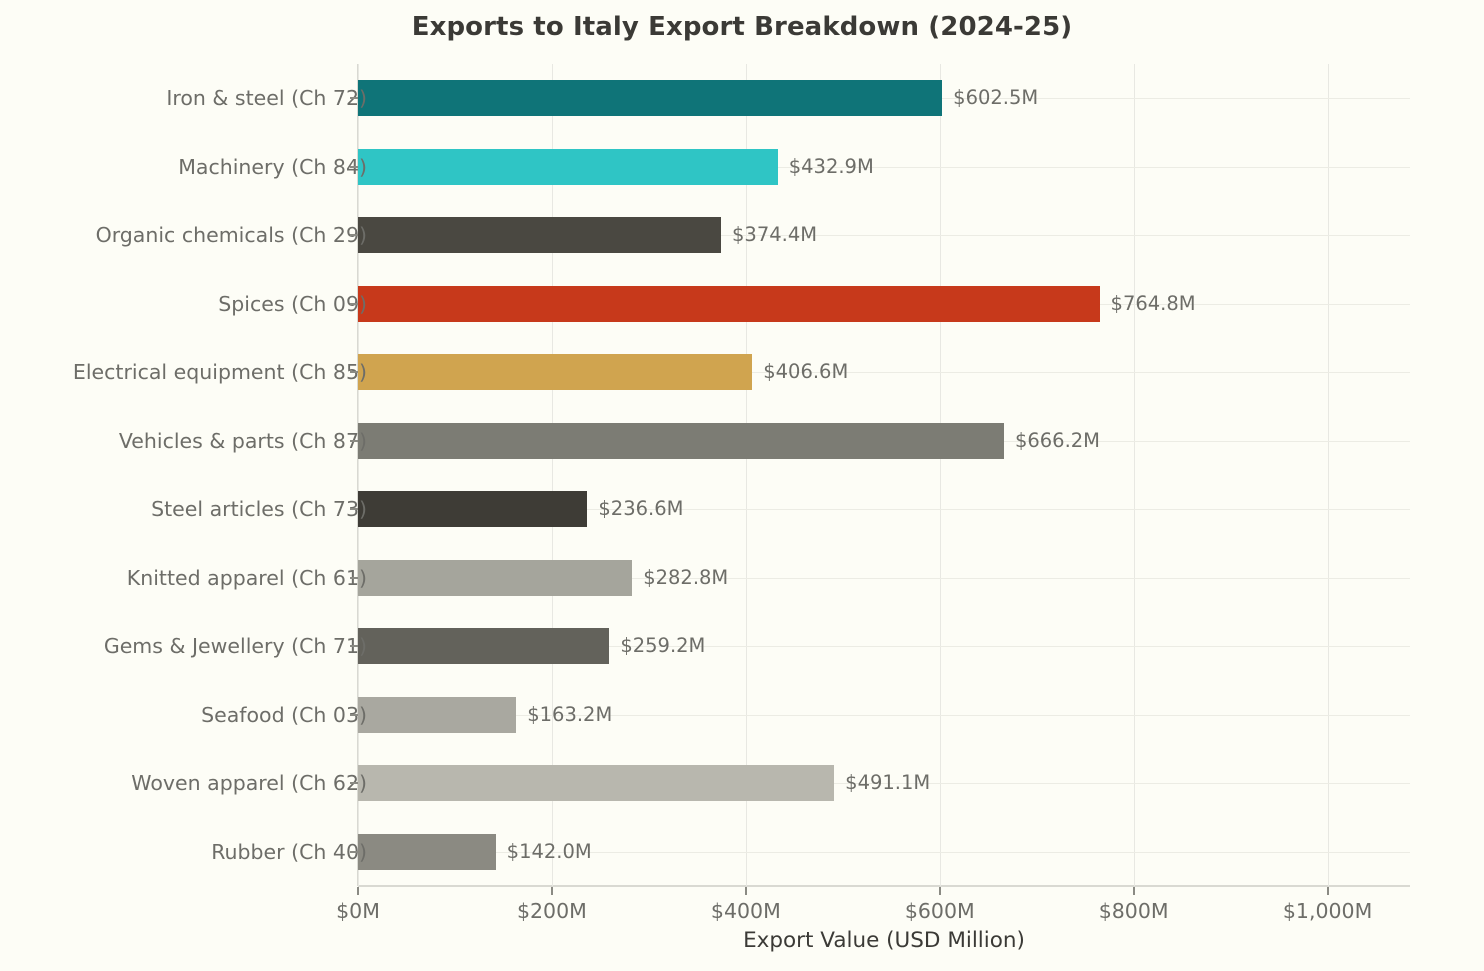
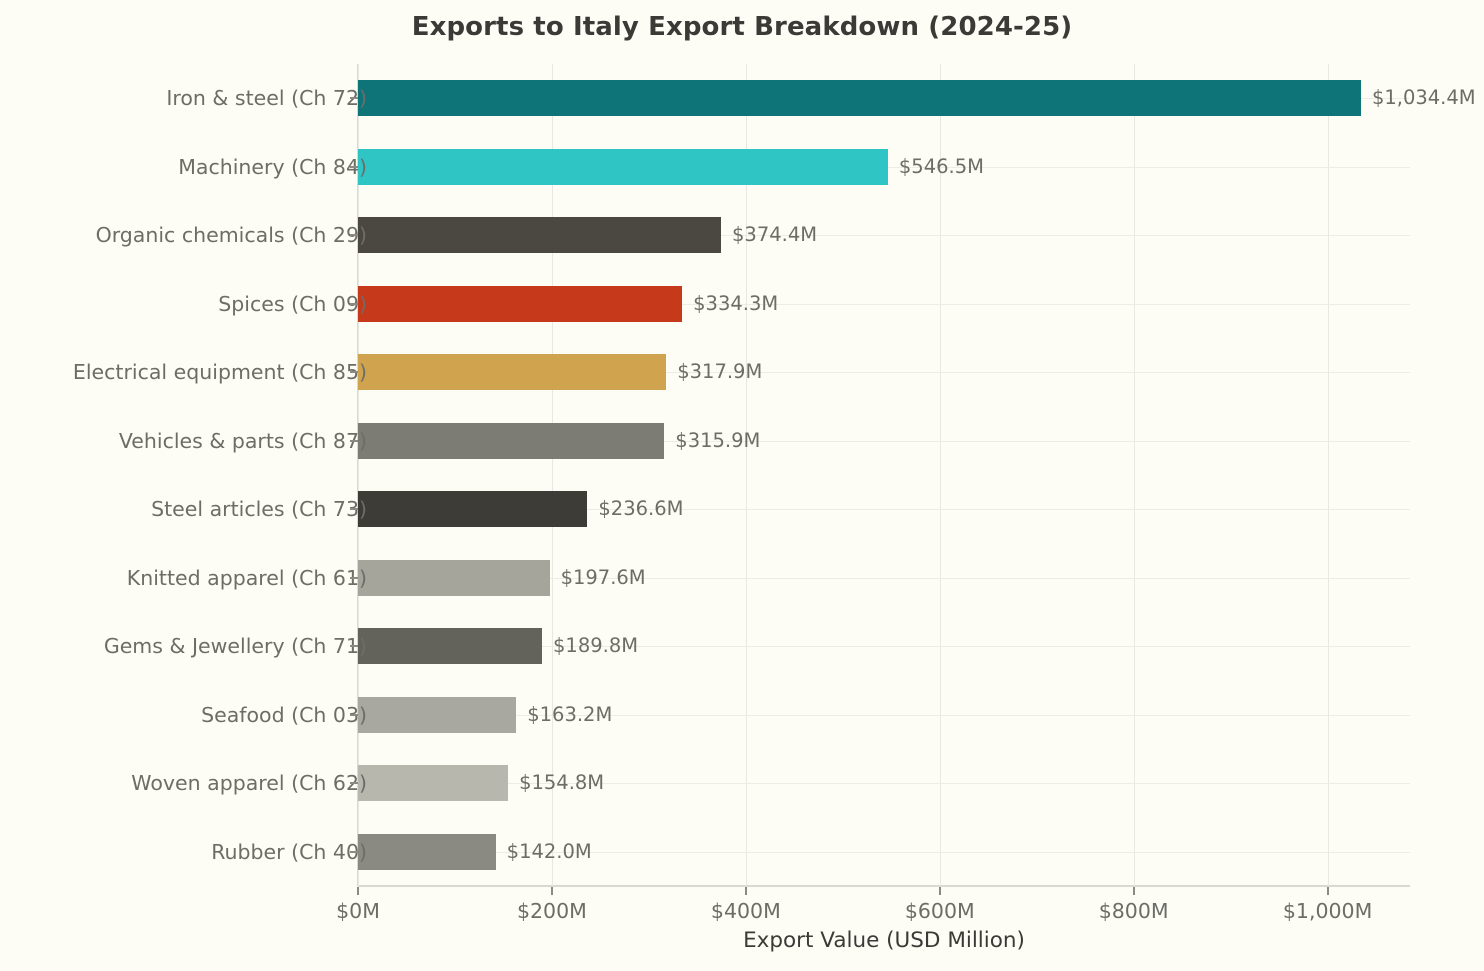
Iron & steel (Ch 72): $602.5M -> $1,034.4M
Machinery (Ch 84): $432.9M -> $546.5M
Spices (Ch 09): $764.8M -> $334.3M
Electrical equipment (Ch 85): $406.6M -> $317.9M
Vehicles & parts (Ch 87): $666.2M -> $315.9M
Knitted apparel (Ch 61): $282.8M -> $197.6M
Gems & Jewellery (Ch 71): $259.2M -> $189.8M
Woven apparel (Ch 62): $491.1M -> $154.8M
